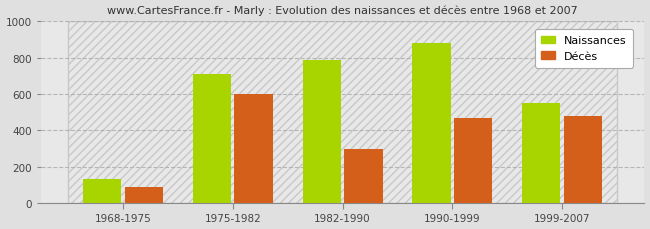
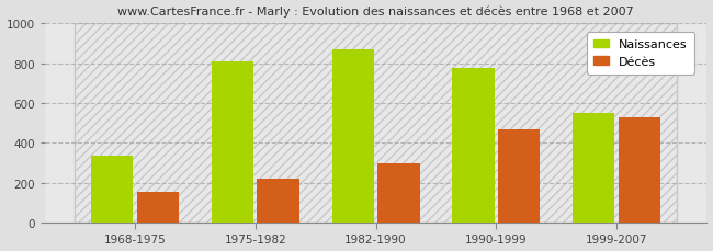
Naissances/1968-1975: 130 -> 340
Décès/1968-1975: 90 -> 150
Naissances/1975-1982: 710 -> 810
Décès/1975-1982: 600 -> 220
Naissances/1982-1990: 790 -> 870
Naissances/1990-1999: 880 -> 780
Décès/1999-2007: 480 -> 530
